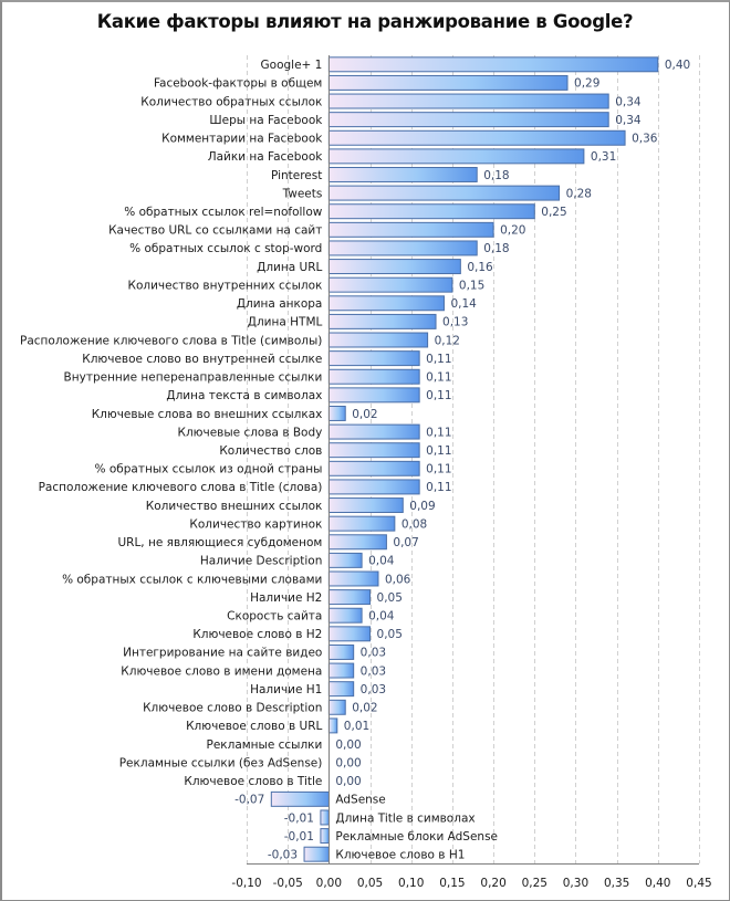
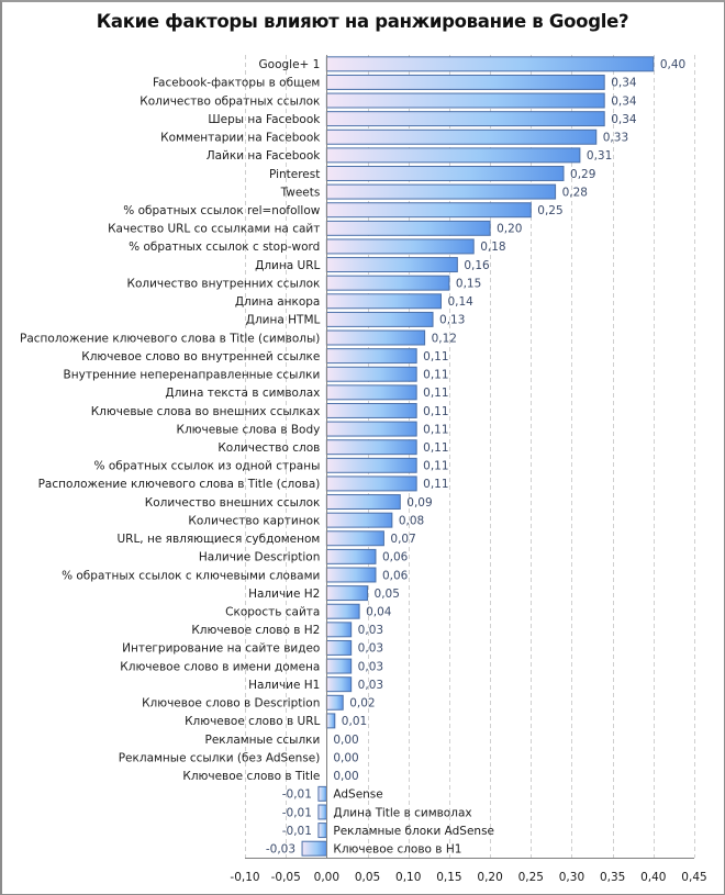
Facebook-факторы в общем: 0,29 -> 0,34
Комментарии на Facebook: 0,36 -> 0,33
Pinterest: 0,18 -> 0,29
Ключевые слова во внешних ссылках: 0,02 -> 0,11
Наличие Description: 0,04 -> 0,06
Ключевое слово в H2: 0,05 -> 0,03
AdSense: -0,07 -> -0,01
